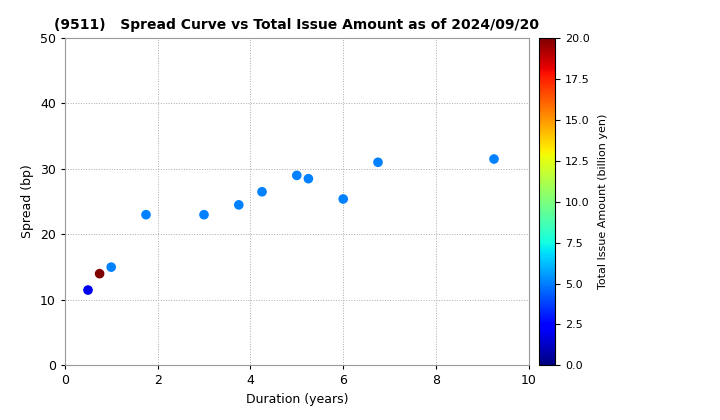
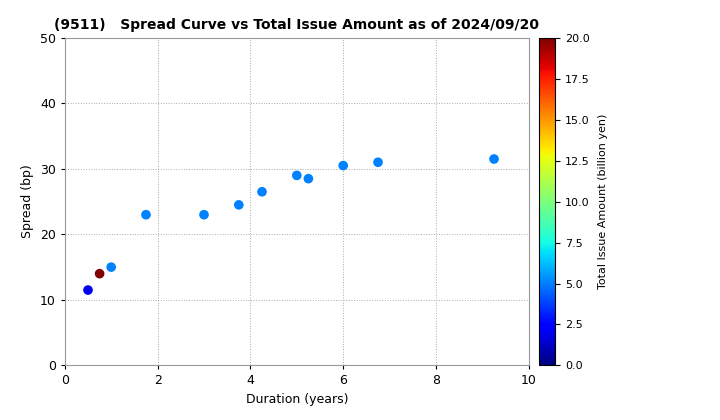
6: 25.4 -> 30.5
